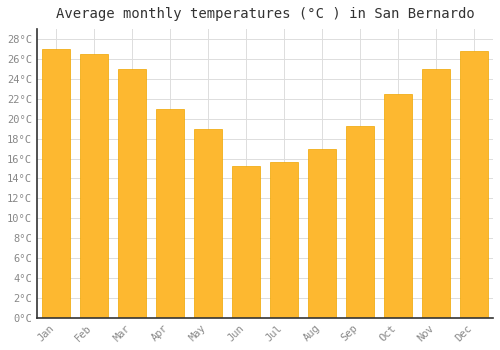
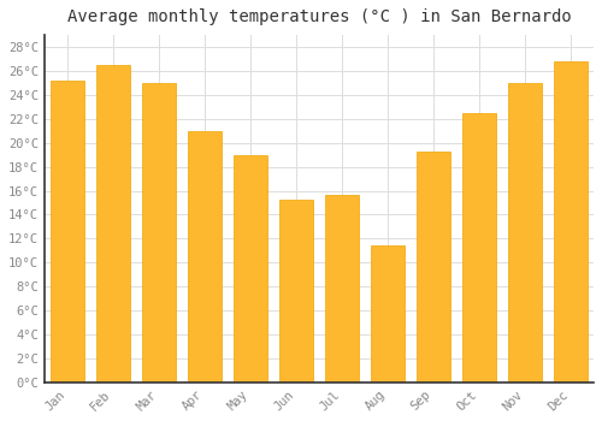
Jan: 27.0°C -> 25.2°C
Aug: 17.0°C -> 11.4°C
